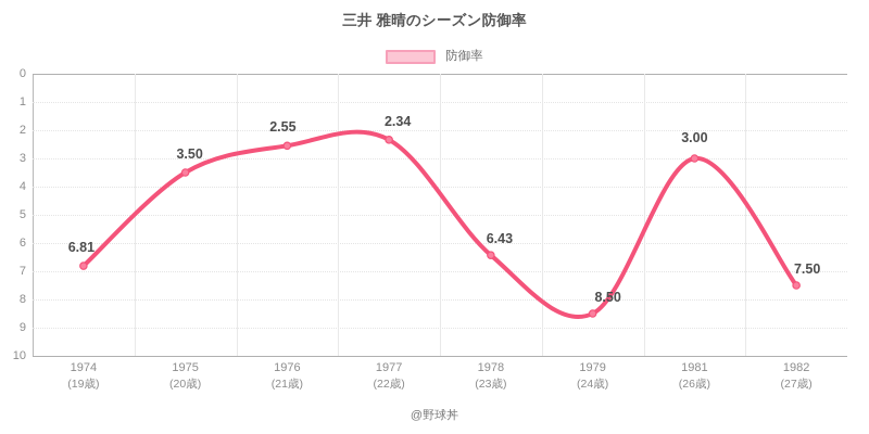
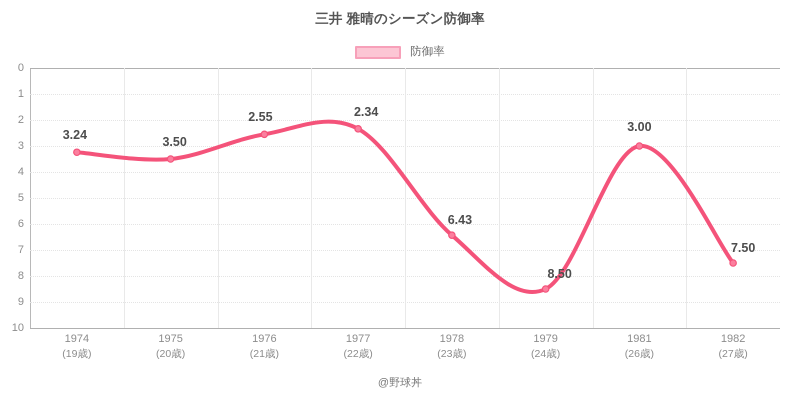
1974 (19歳): 6.81 -> 3.24
